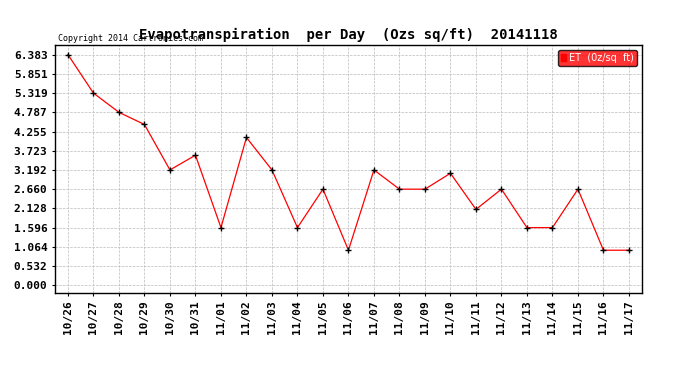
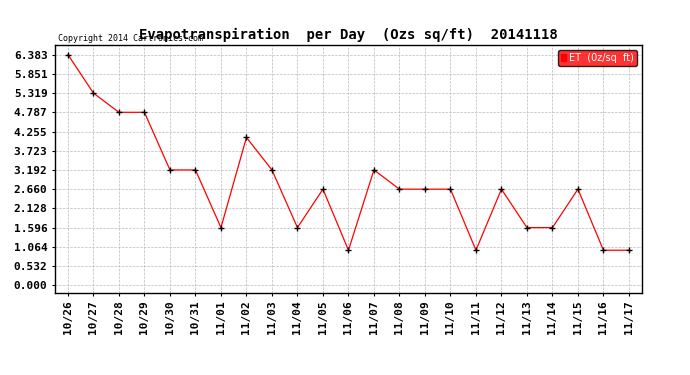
10/29: 4.45 -> 4.79
10/31: 3.60 -> 3.19
11/10: 3.10 -> 2.66
11/11: 2.10 -> 0.97
